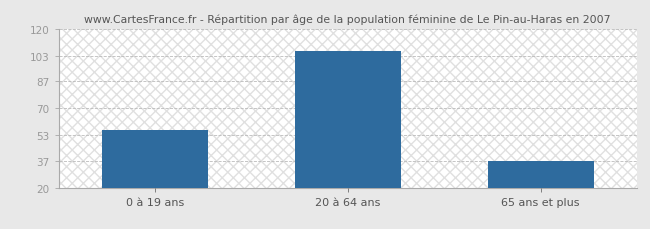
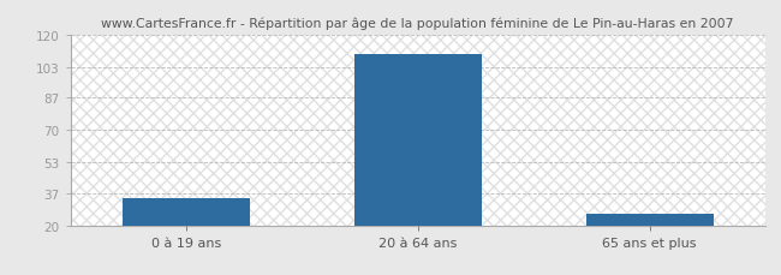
0 à 19 ans: 56 -> 34
20 à 64 ans: 106 -> 110
65 ans et plus: 37 -> 26
